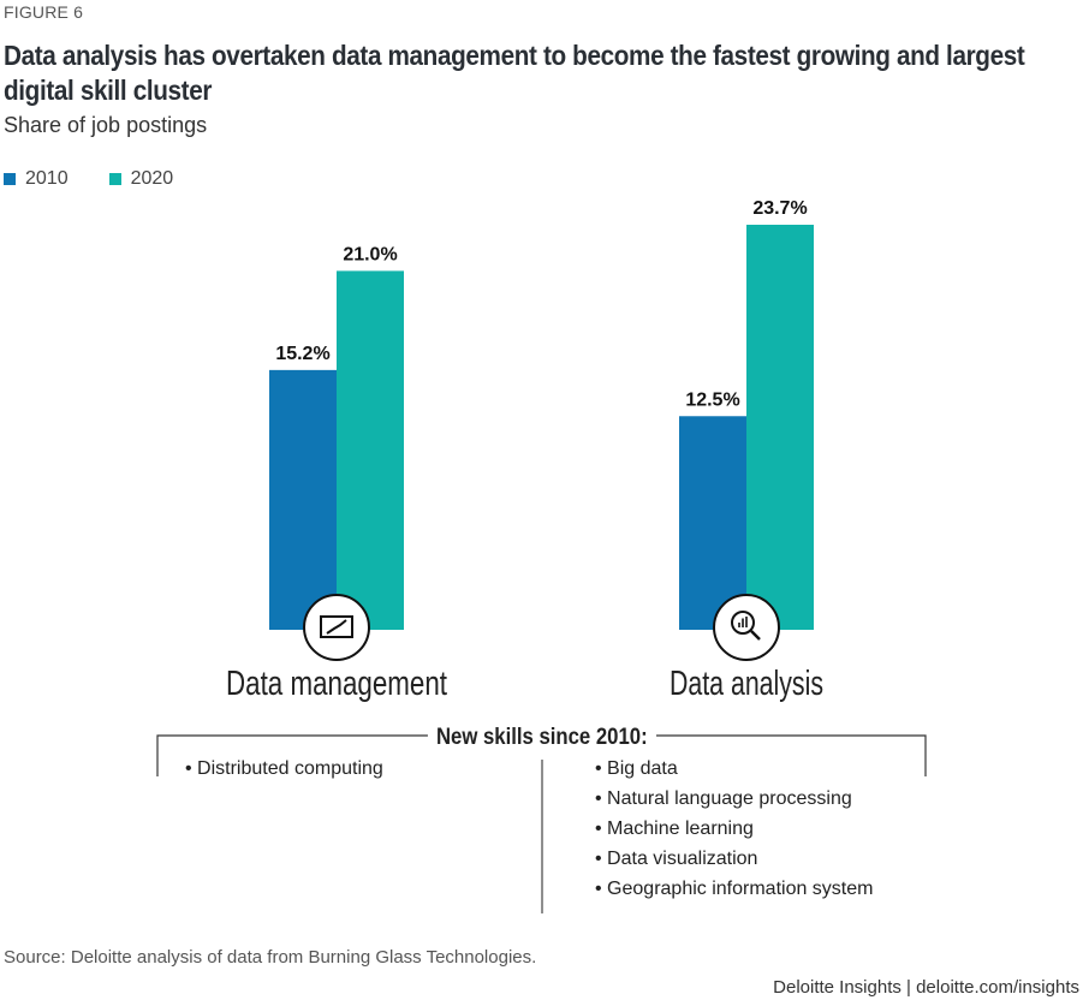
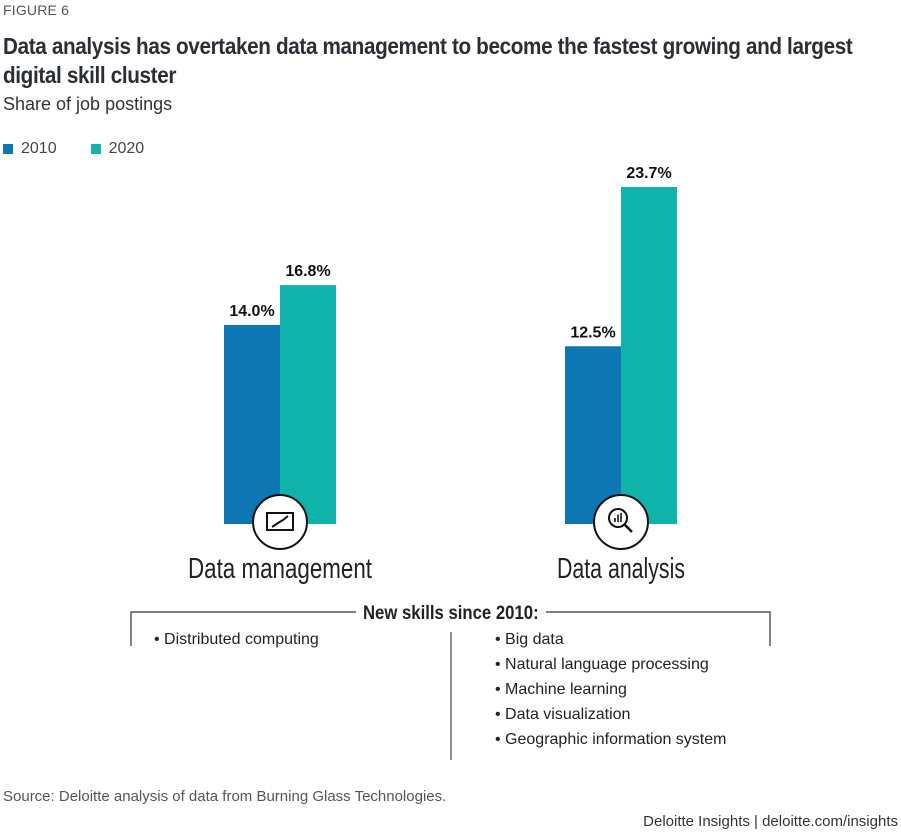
2010/Data management: 15.2% -> 14.0%
2020/Data management: 21.0% -> 16.8%
